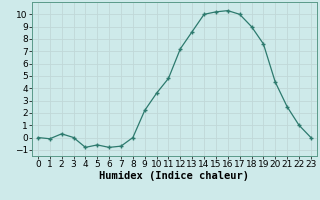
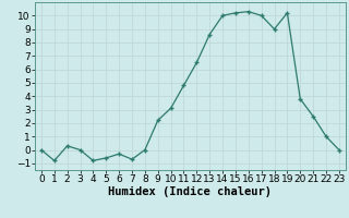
1: -0.1 -> -0.8
6: -0.8 -> -0.3
10: 3.6 -> 3.1
12: 7.2 -> 6.5
19: 7.6 -> 10.2
20: 4.5 -> 3.8
